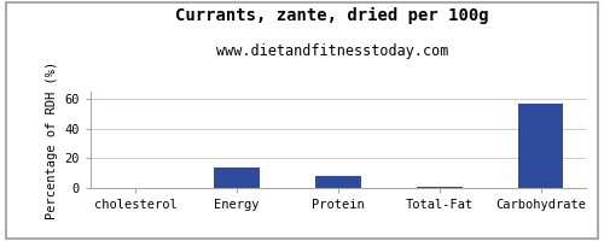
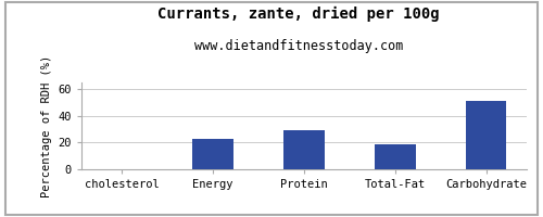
Energy: 14 -> 23
Protein: 8 -> 29
Total-Fat: 1 -> 19
Carbohydrate: 57 -> 51
